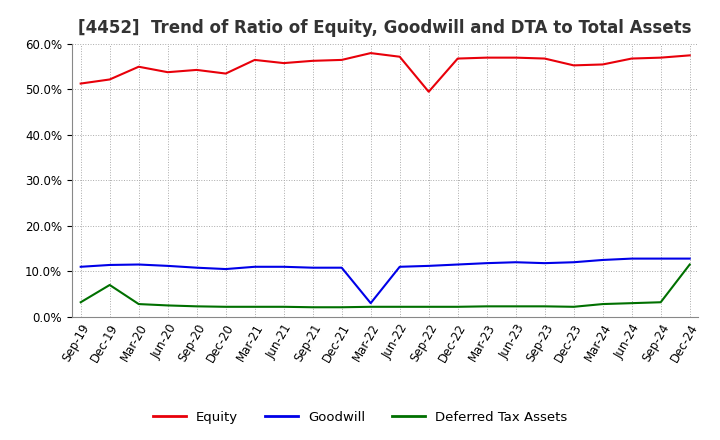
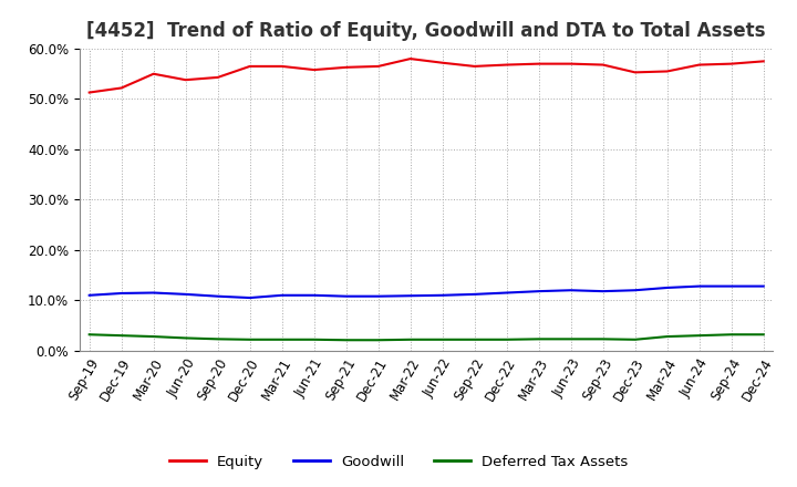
Deferred Tax Assets/Dec-19: 7.0% -> 3.0%
Equity/Dec-20: 53.5% -> 56.5%
Goodwill/Mar-22: 3.0% -> 10.9%
Equity/Sep-22: 49.5% -> 56.5%
Deferred Tax Assets/Dec-24: 11.5% -> 3.2%
